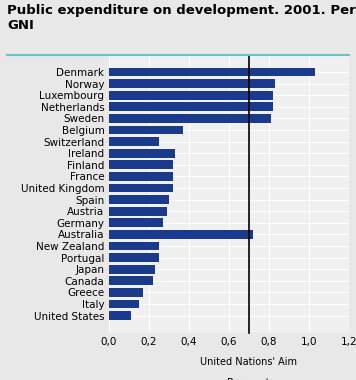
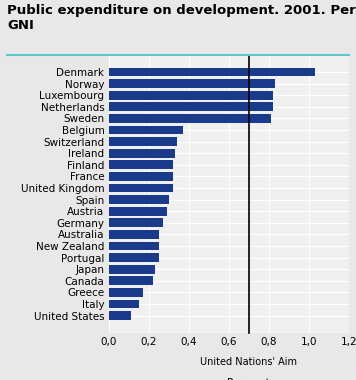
Switzerland: 0,25 -> 0,34
Australia: 0,72 -> 0,25
